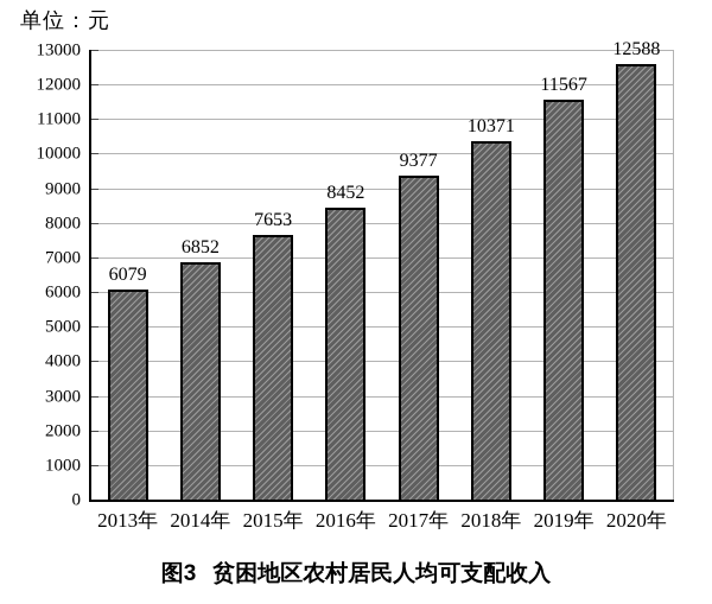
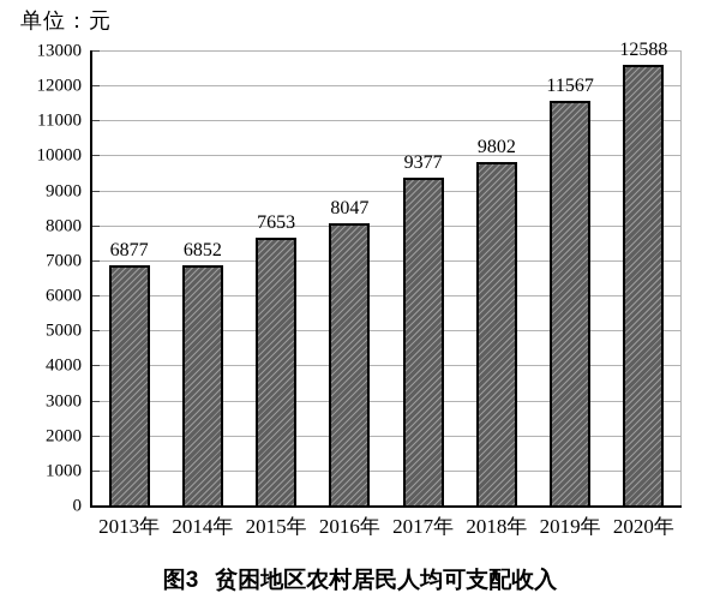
2013年: 6079 -> 6877
2016年: 8452 -> 8047
2018年: 10371 -> 9802
